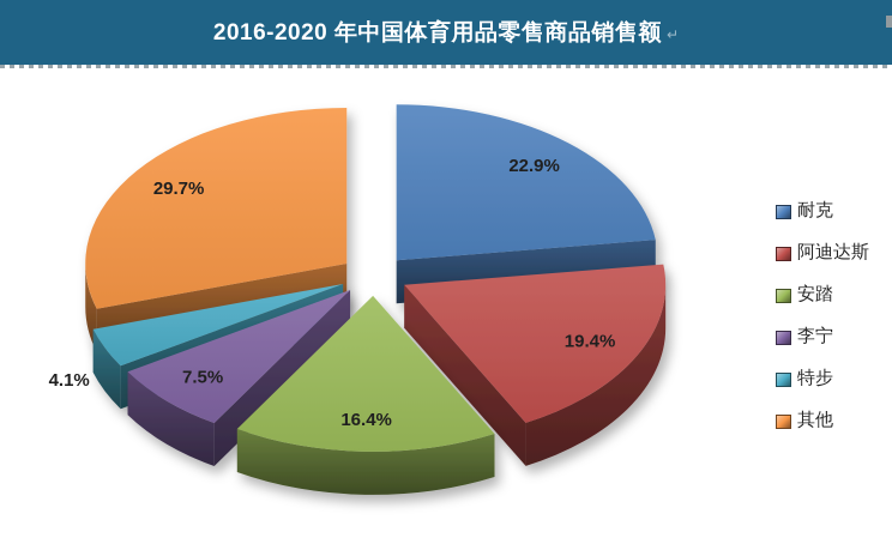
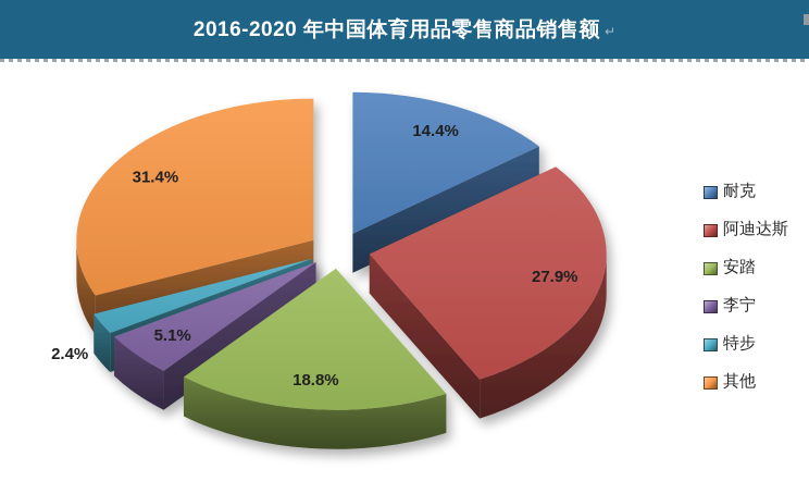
耐克: 22.9% -> 14.4%
阿迪达斯: 19.4% -> 27.9%
安踏: 16.4% -> 18.8%
李宁: 7.5% -> 5.1%
特步: 4.1% -> 2.4%
其他: 29.7% -> 31.4%
